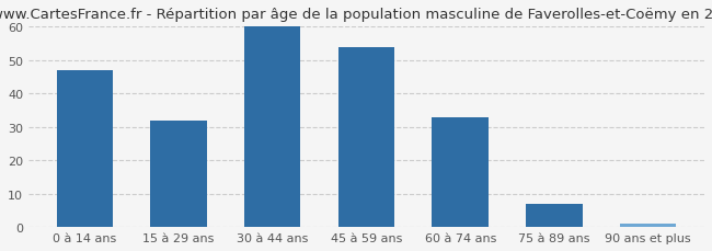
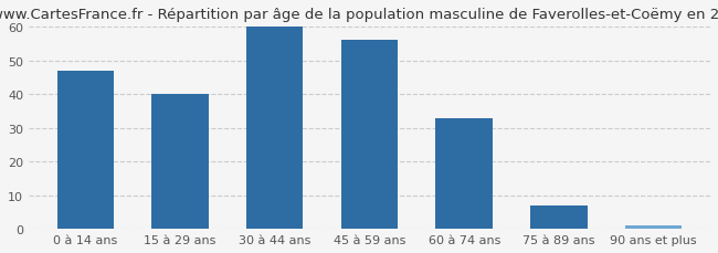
15 à 29 ans: 32 -> 40
45 à 59 ans: 54 -> 56
